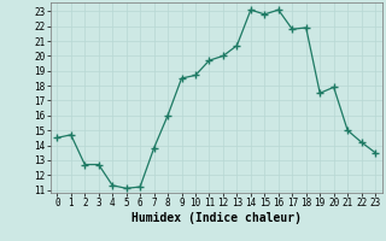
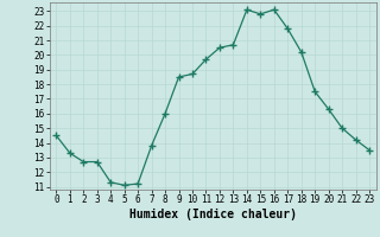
1: 14.7 -> 13.3
12: 20.0 -> 20.5
18: 21.9 -> 20.2
20: 17.9 -> 16.3
